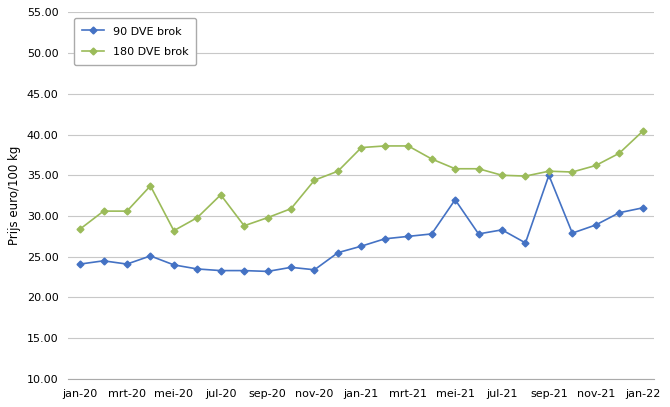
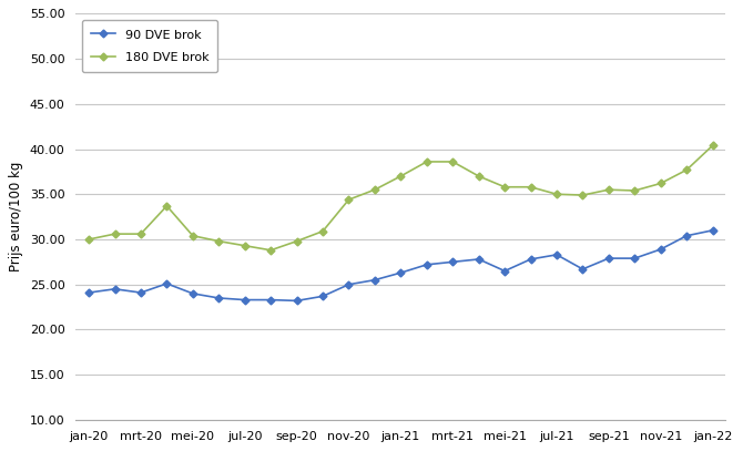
180 DVE brok/jan-20: 28.4 -> 30.0
180 DVE brok/mei-20: 28.2 -> 30.4
180 DVE brok/jul-20: 32.6 -> 29.3
90 DVE brok/nov-20: 23.4 -> 25.0
180 DVE brok/jan-21: 38.4 -> 37.0
90 DVE brok/mei-21: 32.0 -> 26.5
90 DVE brok/sep-21: 35.0 -> 27.9
